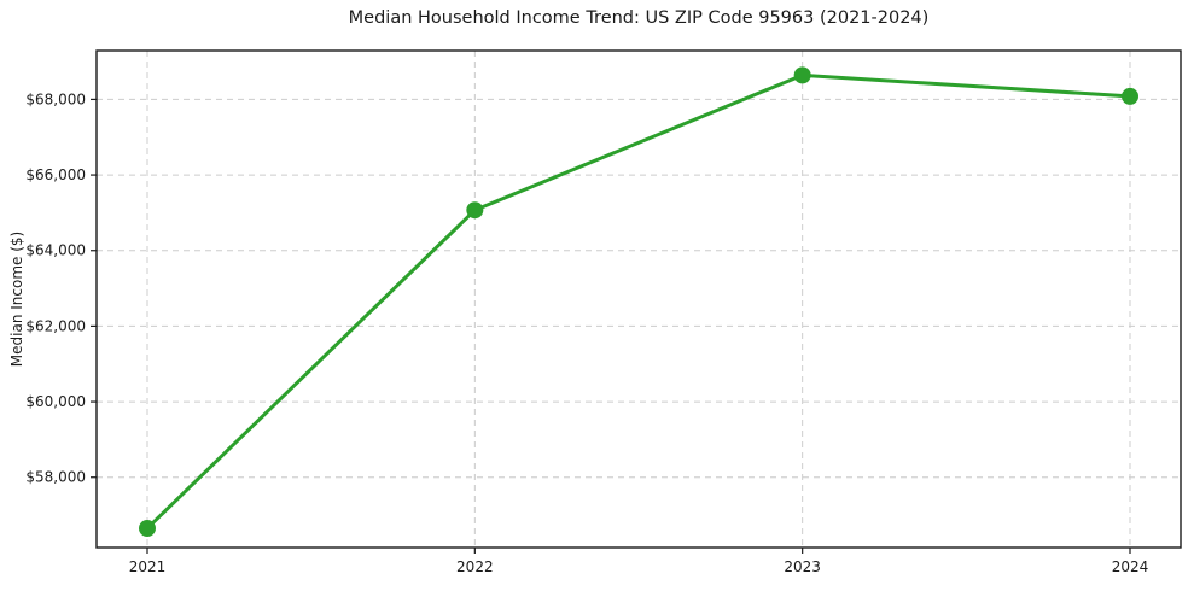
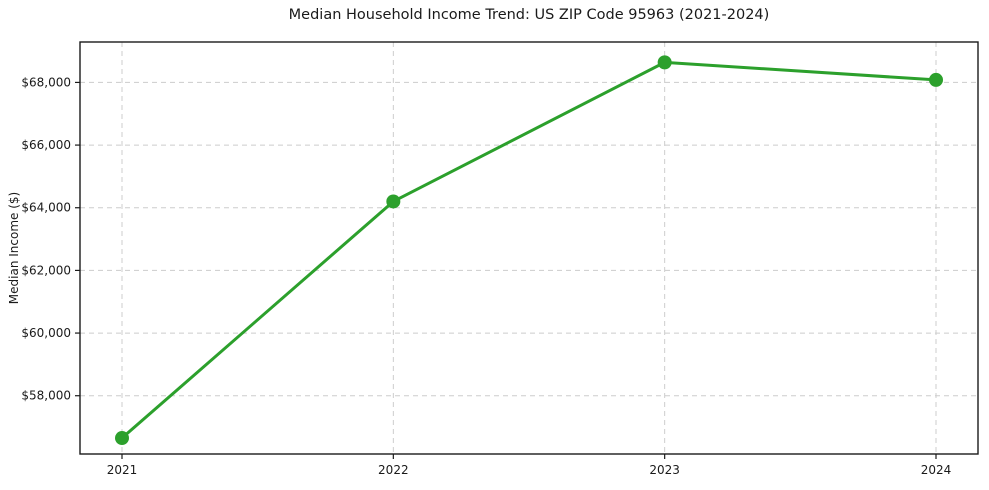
2022: $65100 -> $64200
